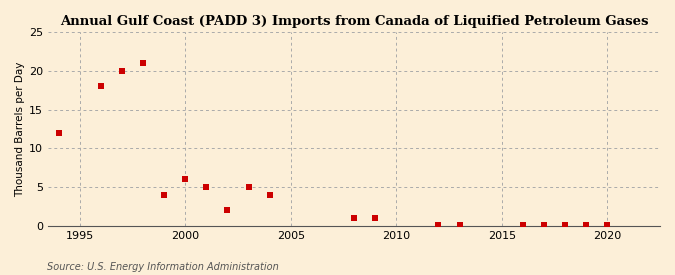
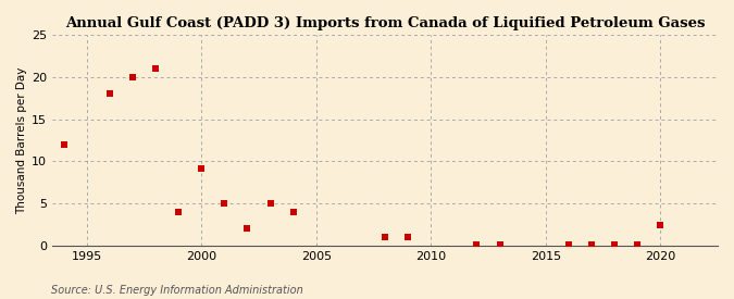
2000: 6.0 -> 9.2
2020: 0.1 -> 2.4
